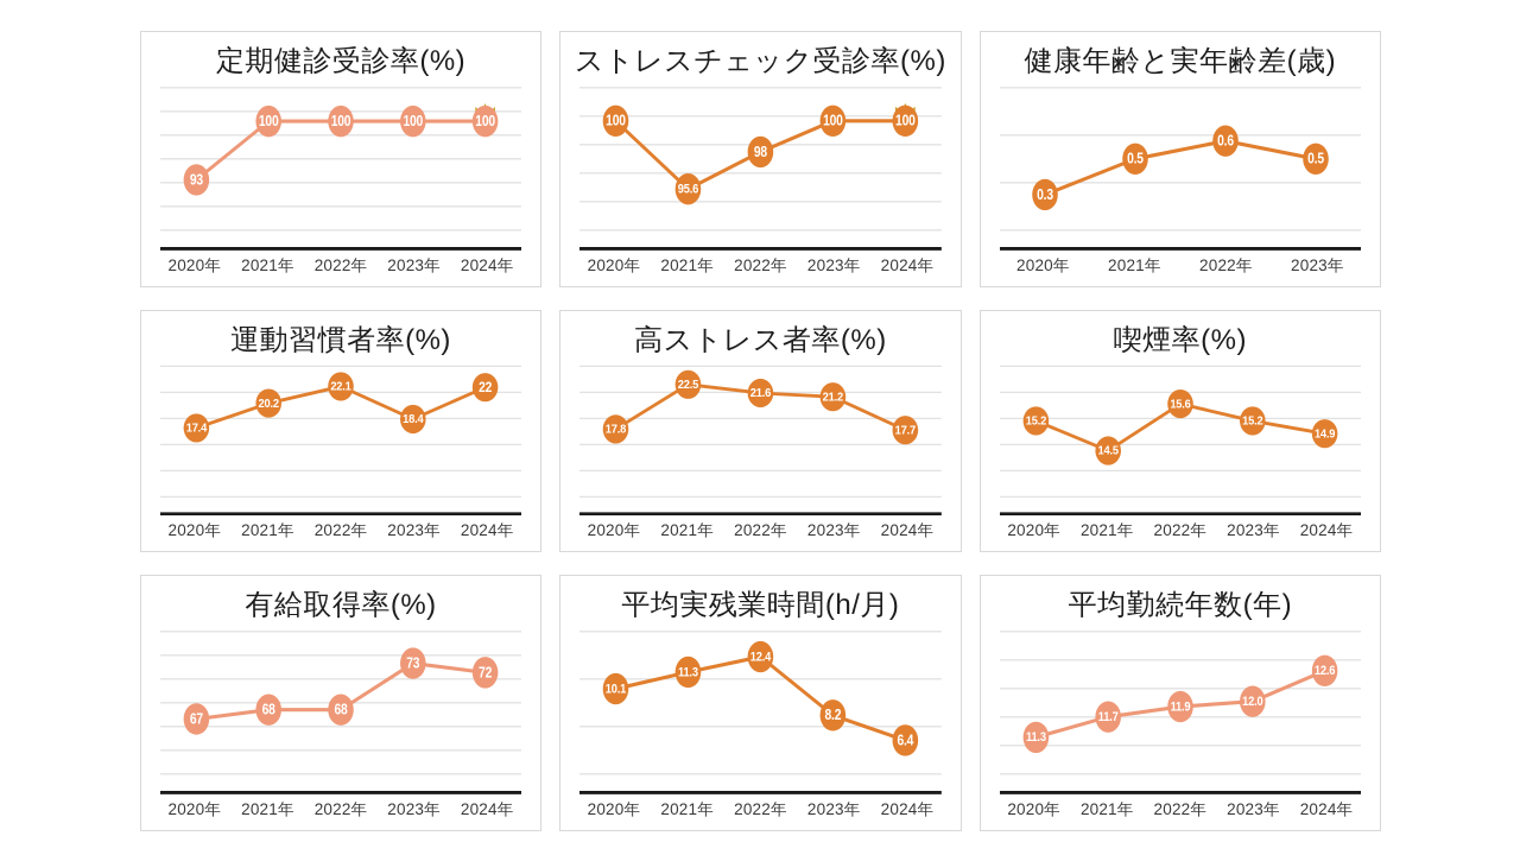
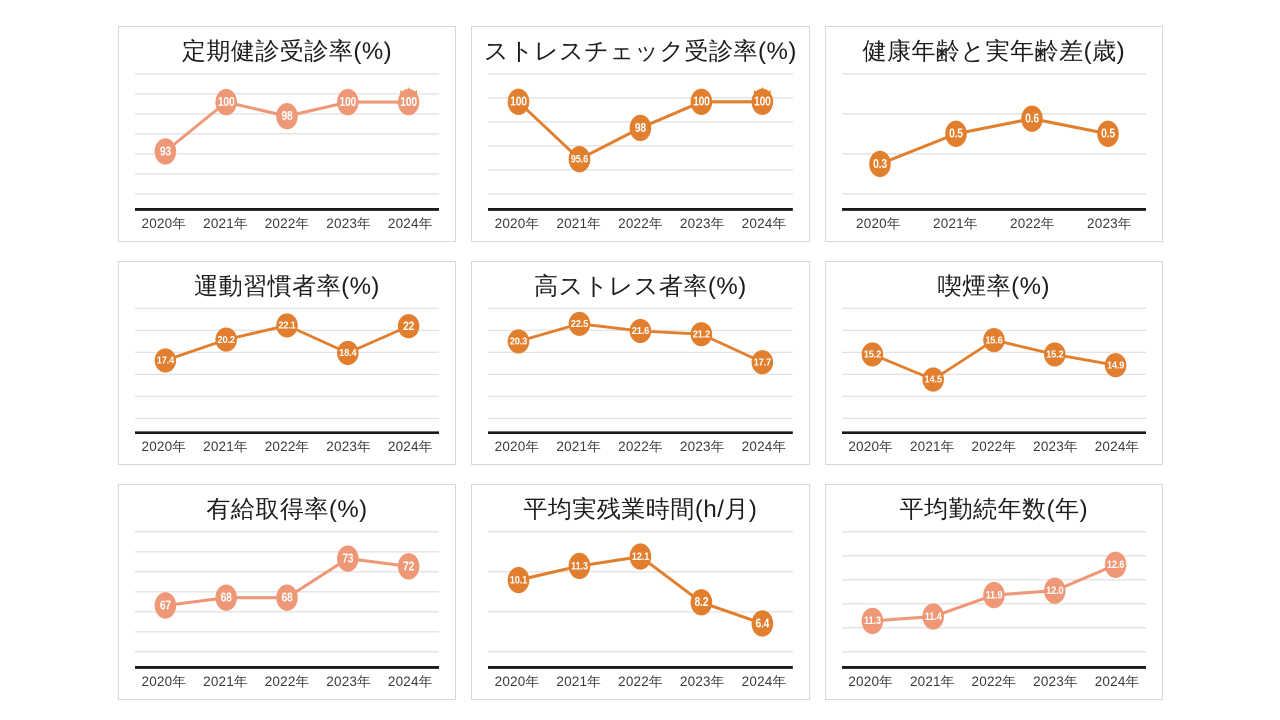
定期健診受診率(%)/2022年: 100 -> 98
高ストレス者率(%)/2020年: 17.8 -> 20.3
平均実残業時間(h/月)/2022年: 12.4 -> 12.1
平均勤続年数(年)/2021年: 11.7 -> 11.4
